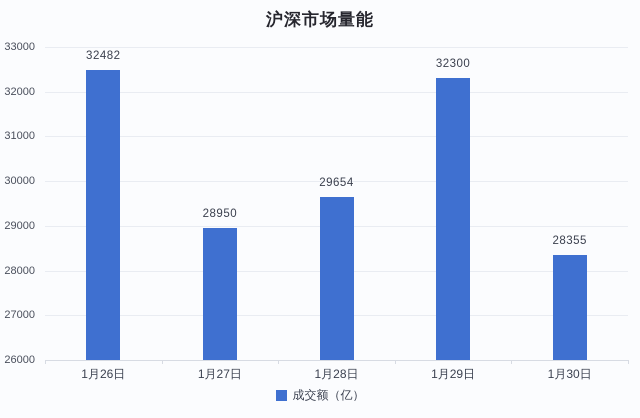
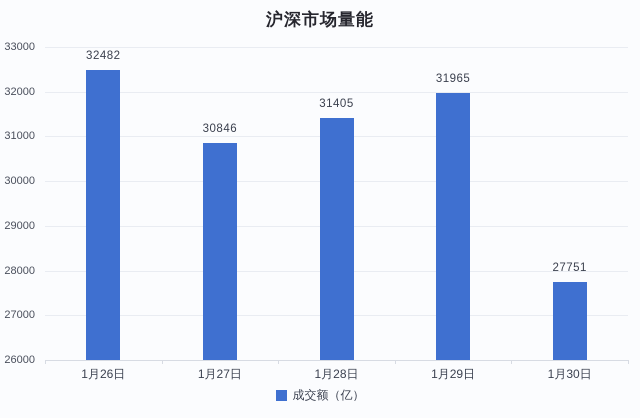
1月27日: 28950 -> 30846
1月28日: 29654 -> 31405
1月29日: 32300 -> 31965
1月30日: 28355 -> 27751
